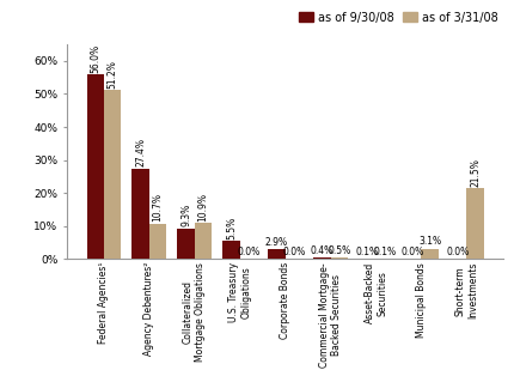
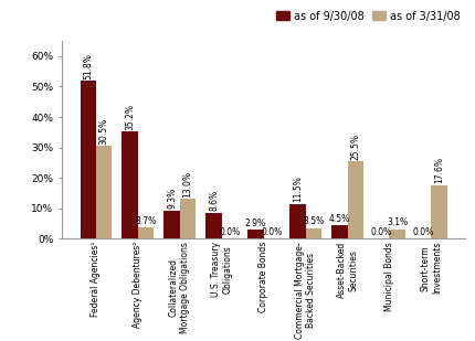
as of 9/30/08/Federal Agencies¹: 56.0% -> 51.8%
as of 3/31/08/Federal Agencies¹: 51.2% -> 30.5%
as of 9/30/08/Agency Debentures²: 27.4% -> 35.2%
as of 3/31/08/Agency Debentures²: 10.7% -> 3.7%
as of 3/31/08/Collateralized Mortgage Obligations: 10.9% -> 13.0%
as of 9/30/08/U.S. Treasury Obligations: 5.5% -> 8.6%
as of 9/30/08/Commercial Mortgage- Backed Securities: 0.4% -> 11.5%
as of 3/31/08/Commercial Mortgage- Backed Securities: 0.5% -> 3.5%
as of 9/30/08/Asset-Backed Securities: 0.1% -> 4.5%
as of 3/31/08/Asset-Backed Securities: 0.1% -> 25.5%
as of 3/31/08/Short-term Investments: 21.5% -> 17.6%
